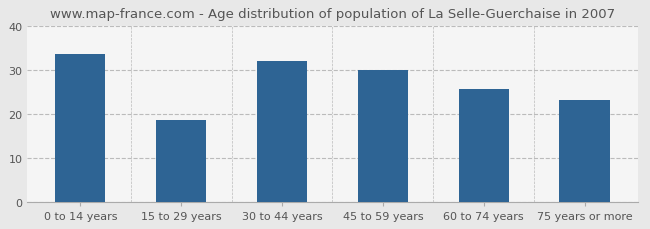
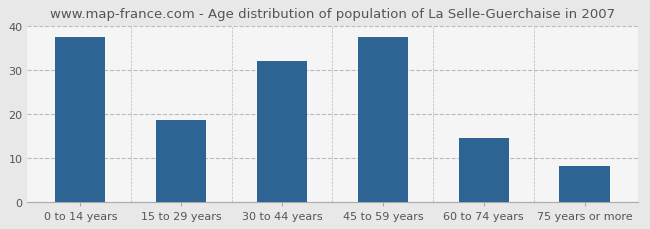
0 to 14 years: 33.5 -> 37.5
45 to 59 years: 30.0 -> 37.5
60 to 74 years: 25.5 -> 14.5
75 years or more: 23.0 -> 8.0
